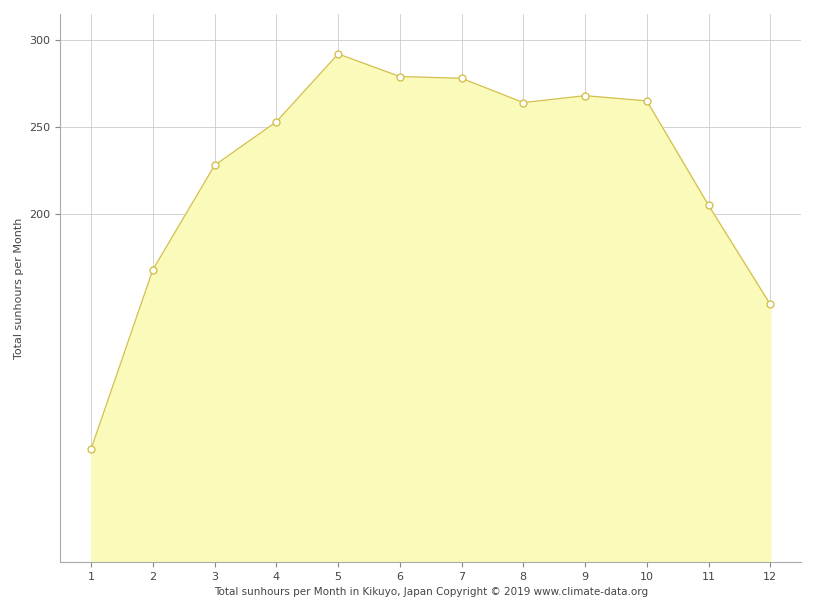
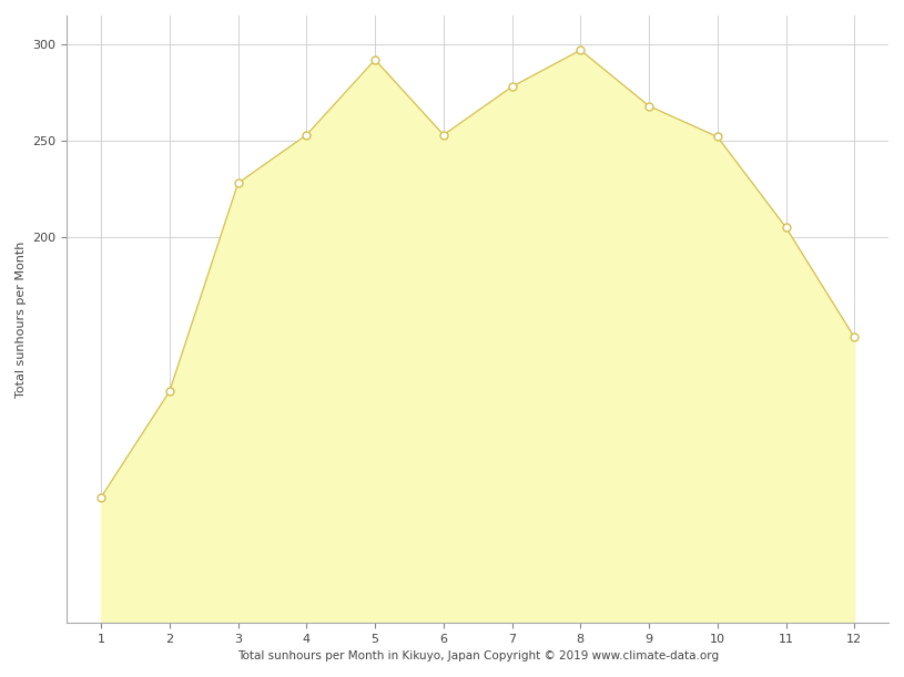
2: 168 -> 120
6: 279 -> 253
8: 264 -> 297
10: 265 -> 252
